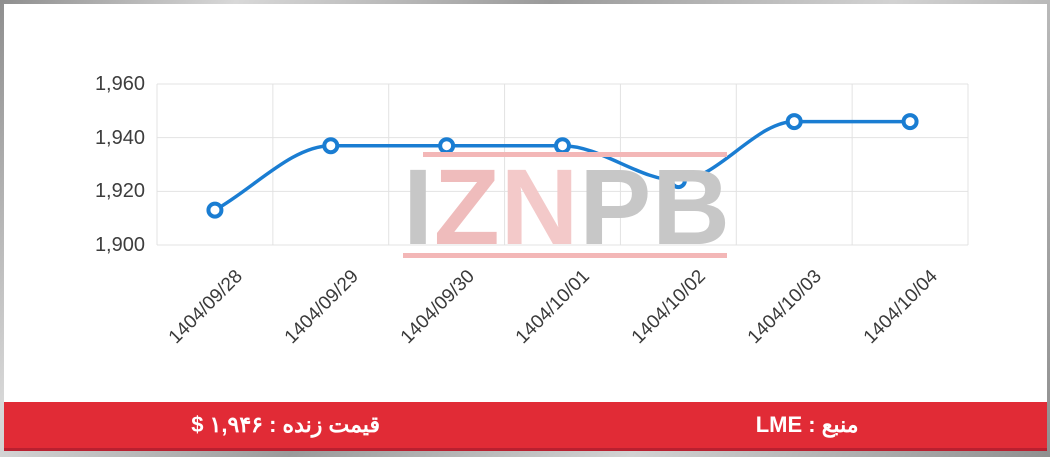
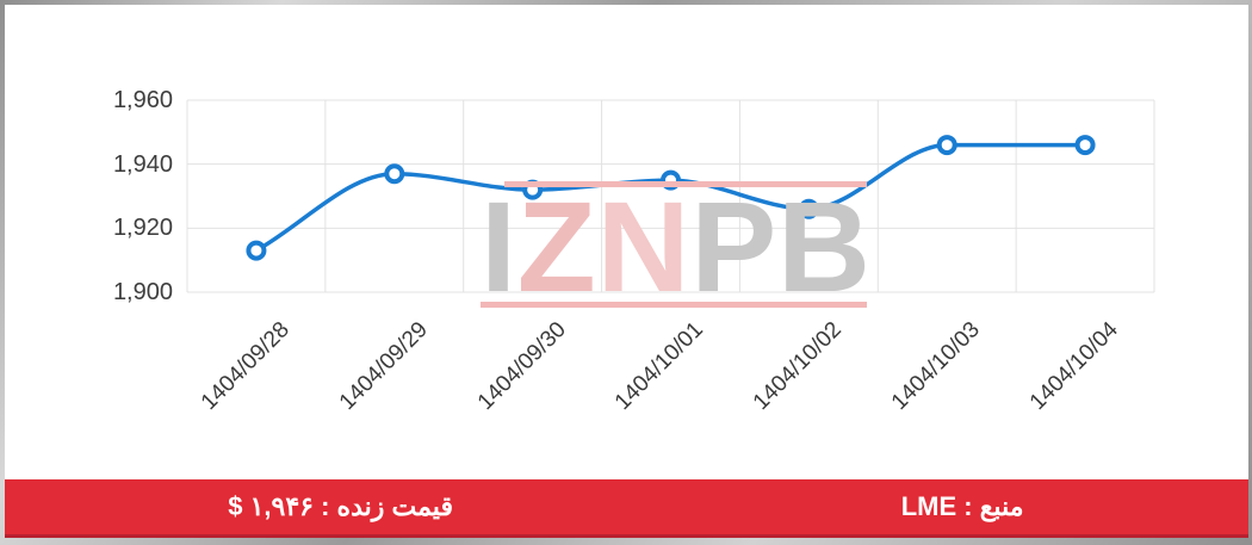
1404/09/30: 1937 -> 1932
1404/10/01: 1937 -> 1935
1404/10/02: 1924 -> 1926
